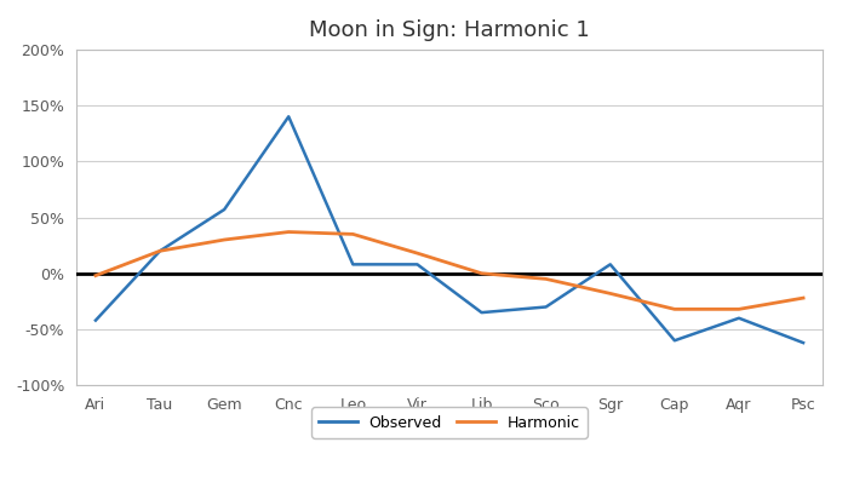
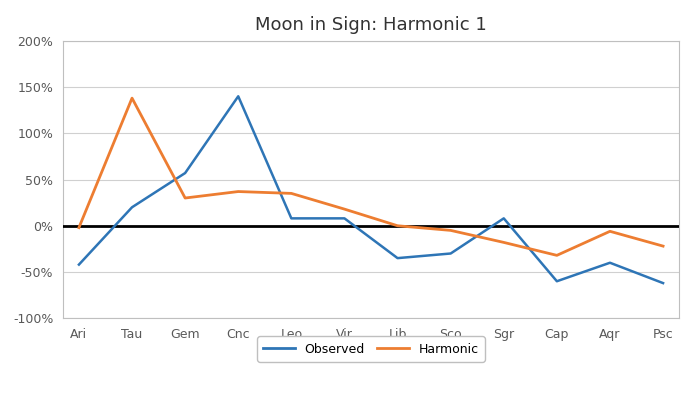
Harmonic/Tau: 20% -> 138%
Harmonic/Aqr: -32% -> -6%
